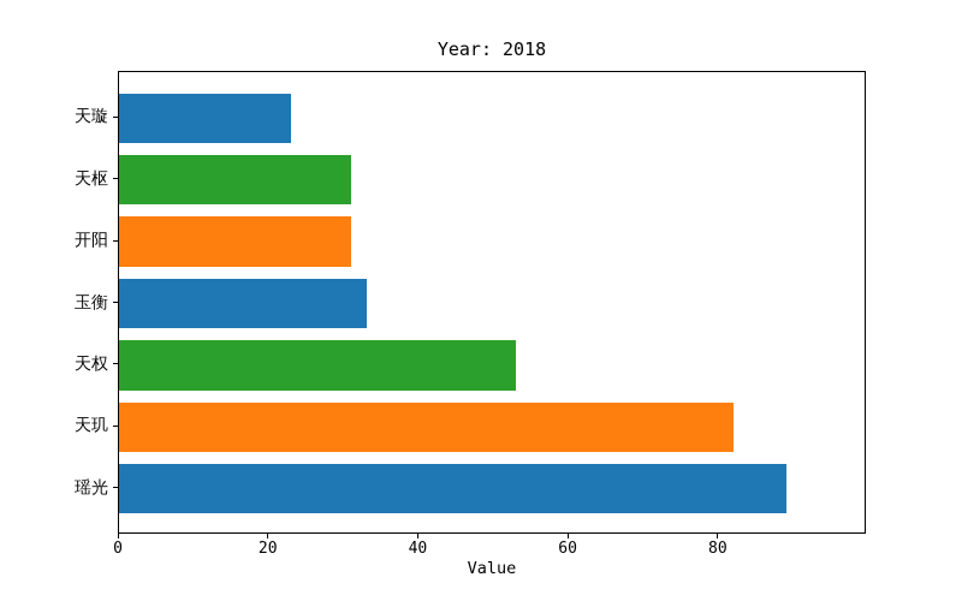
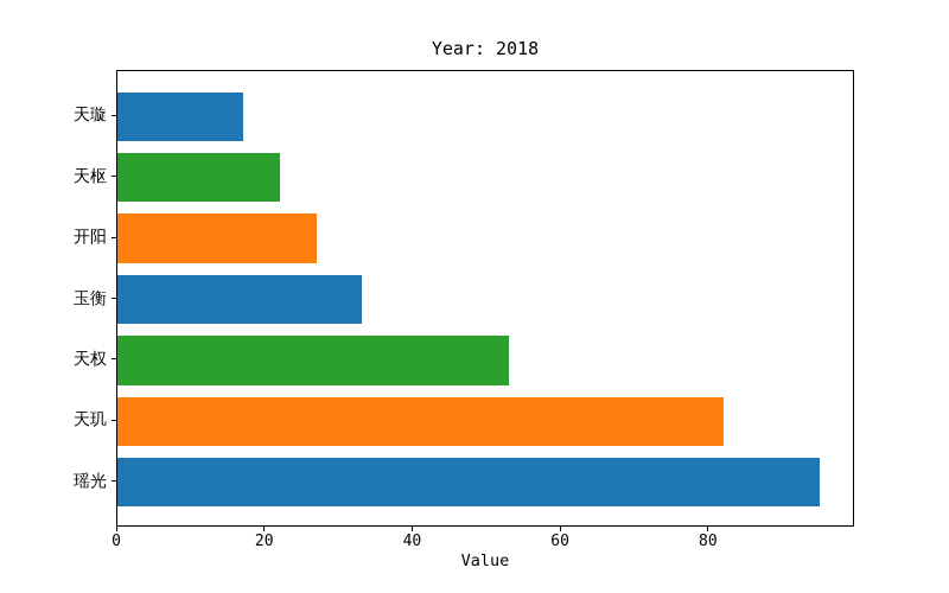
天璇: 23 -> 17
天枢: 31 -> 22
开阳: 31 -> 27
瑶光: 89 -> 95
